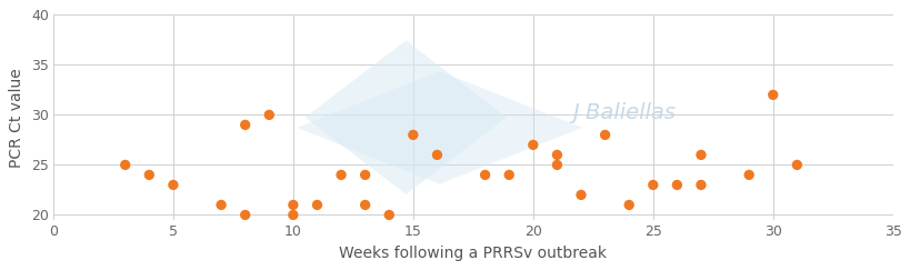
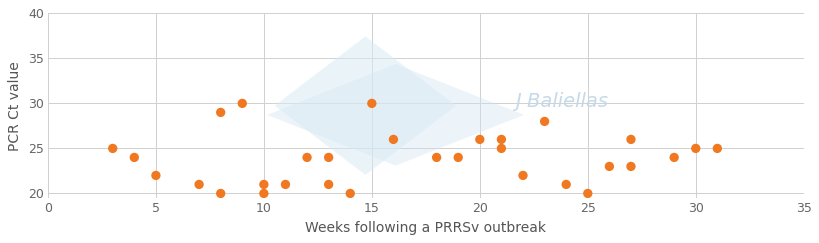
5: 23 -> 22
15: 28 -> 30
20: 27 -> 26
25: 23 -> 20
30: 32 -> 25
